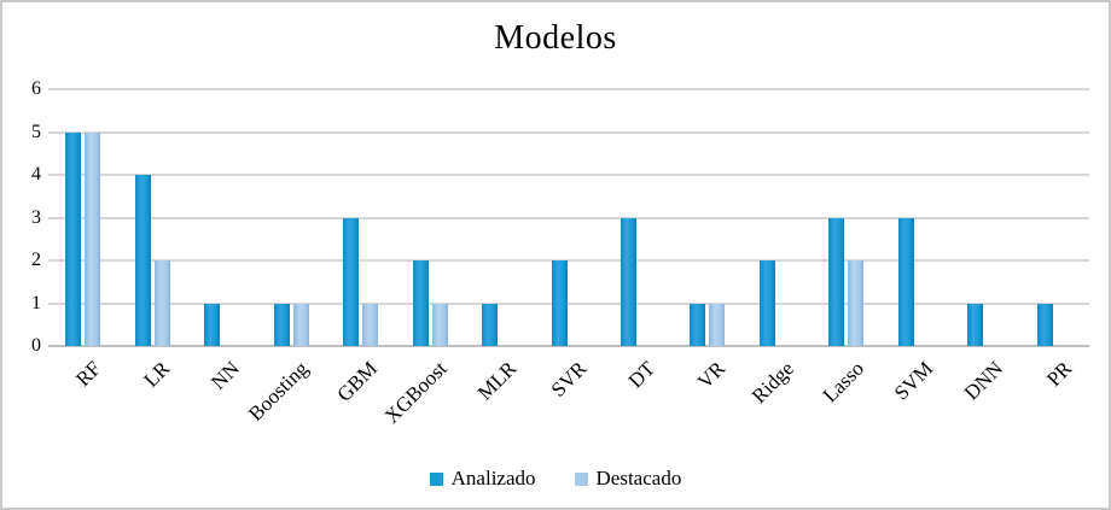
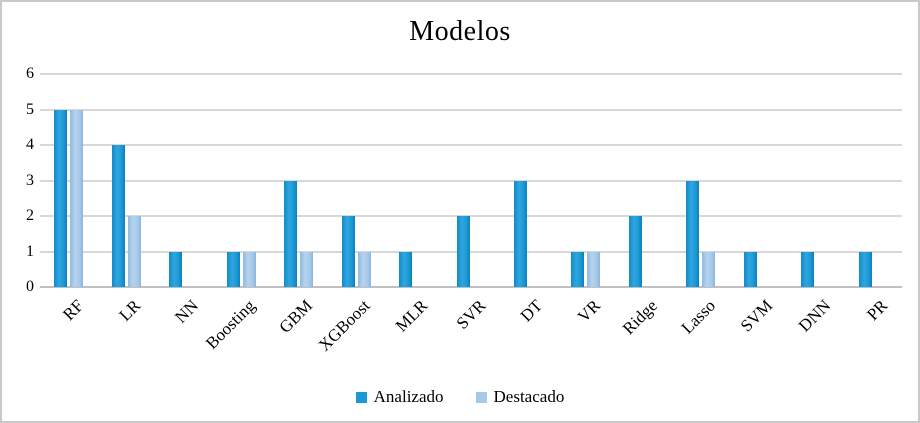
Destacado/Lasso: 2 -> 1
Analizado/SVM: 3 -> 1
